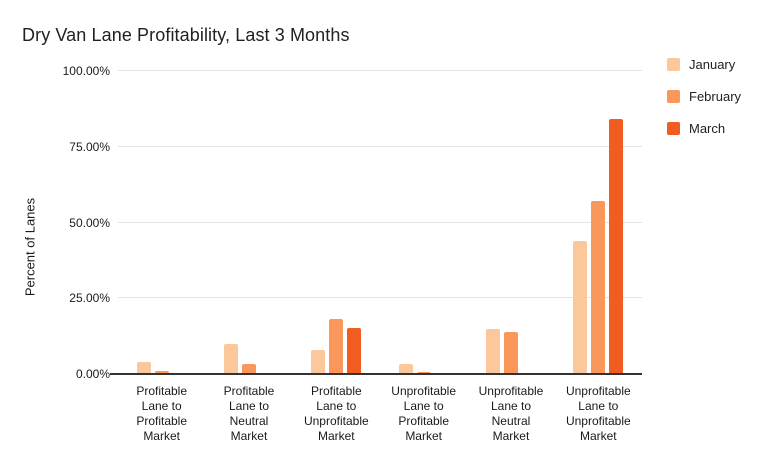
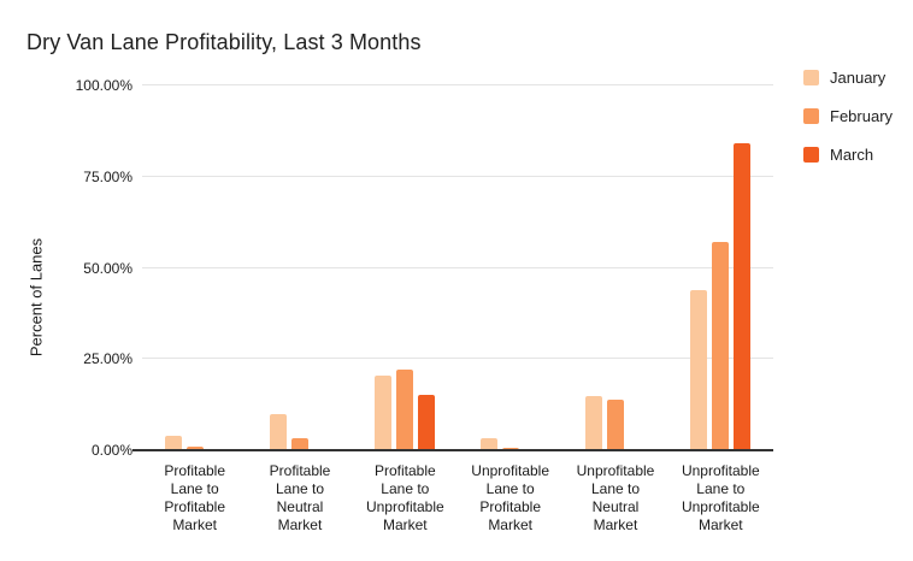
January/Profitable Lane to Unprofitable Market: 8% -> 20%
February/Profitable Lane to Unprofitable Market: 18% -> 22%
